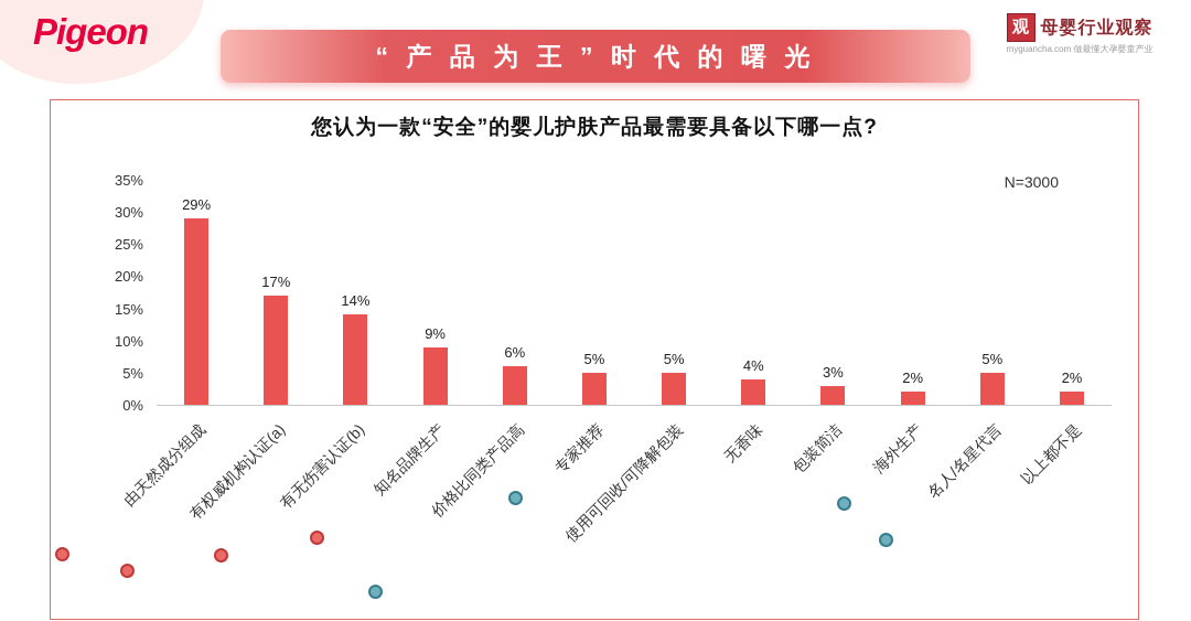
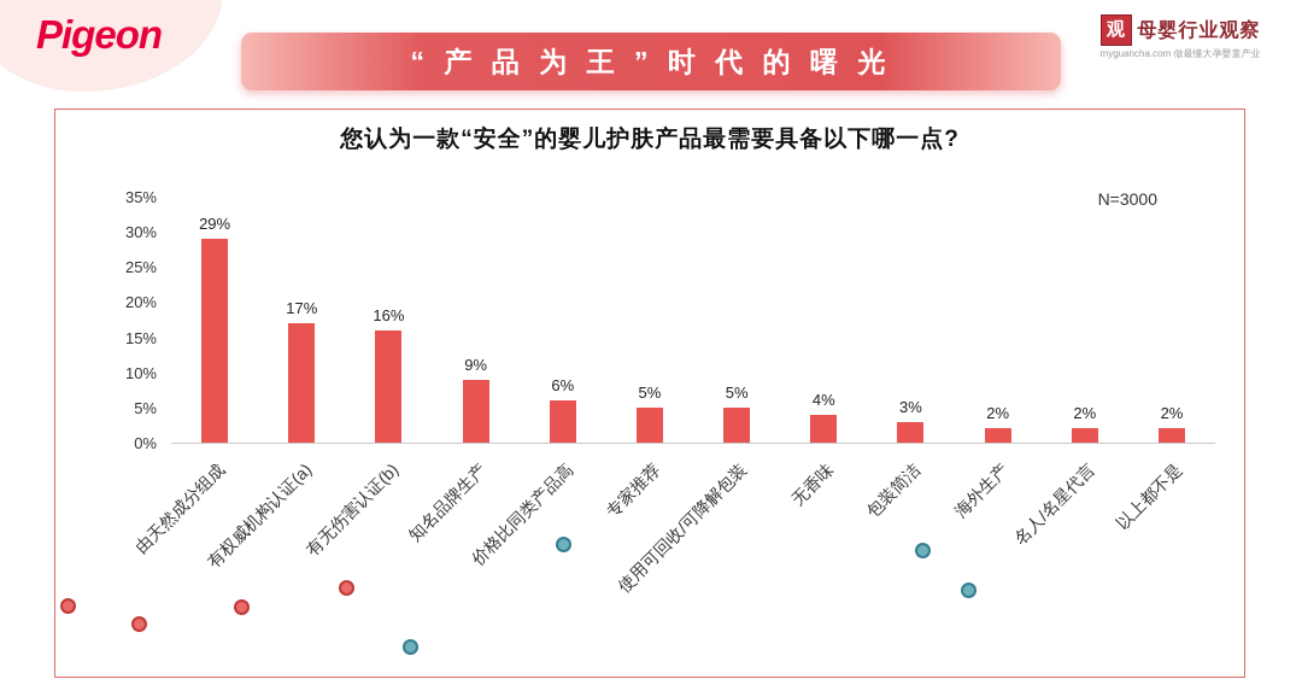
有无伤害认证(b): 14% -> 16%
名人/名星代言: 5% -> 2%
